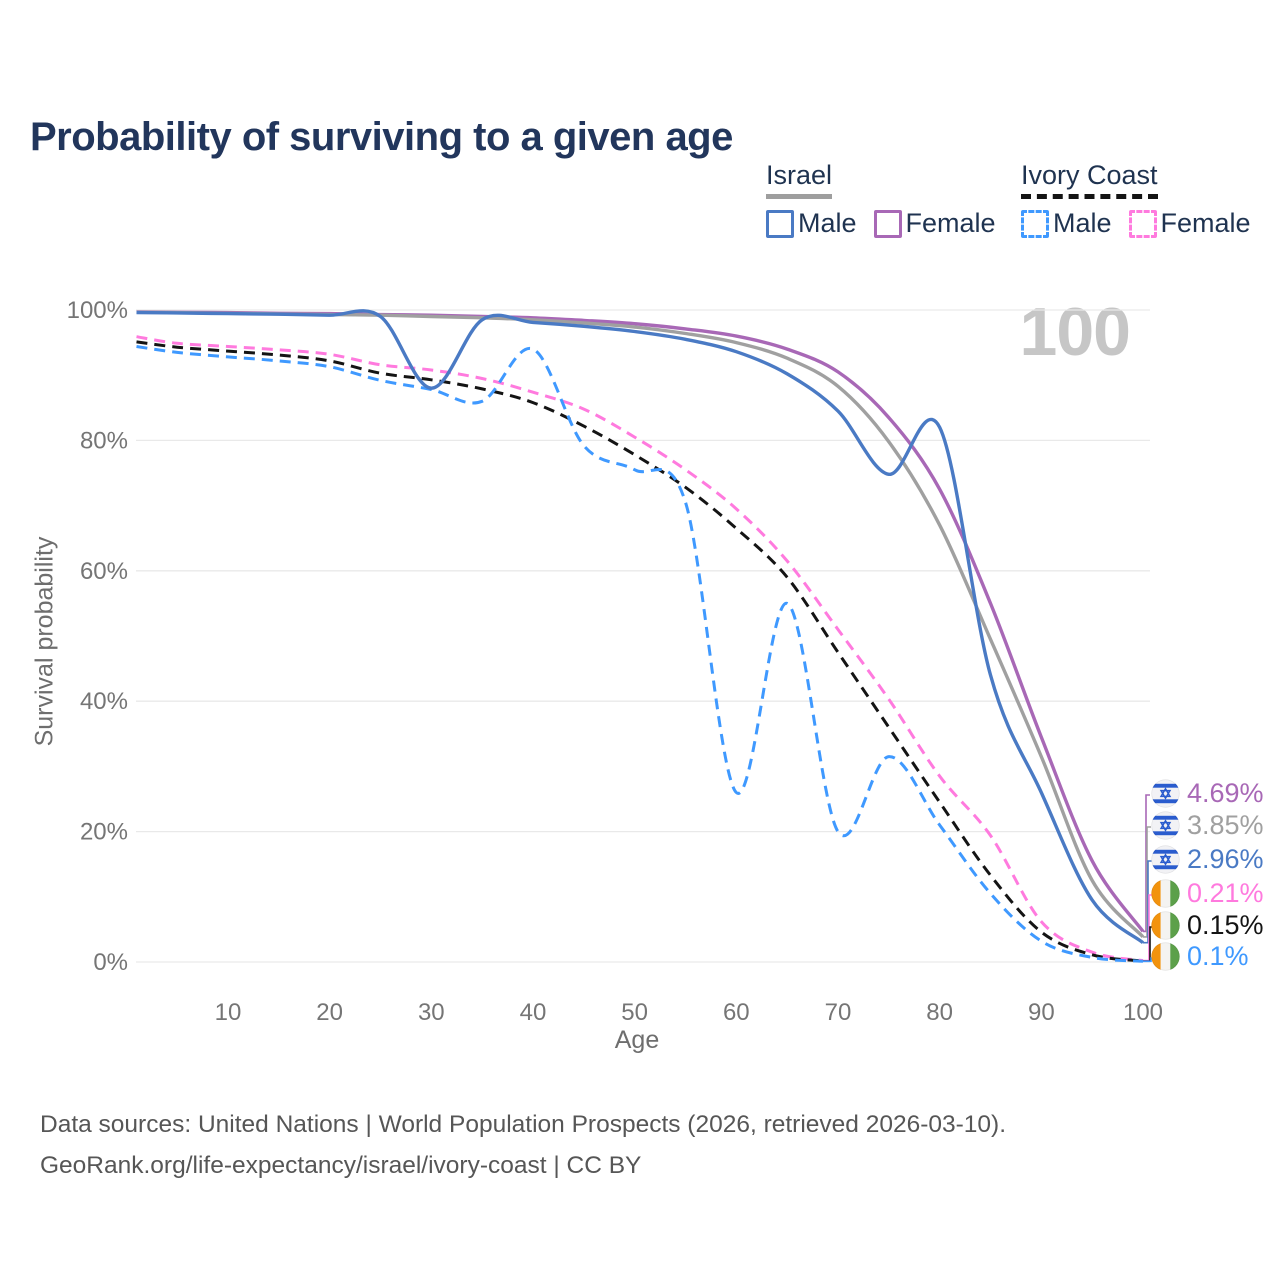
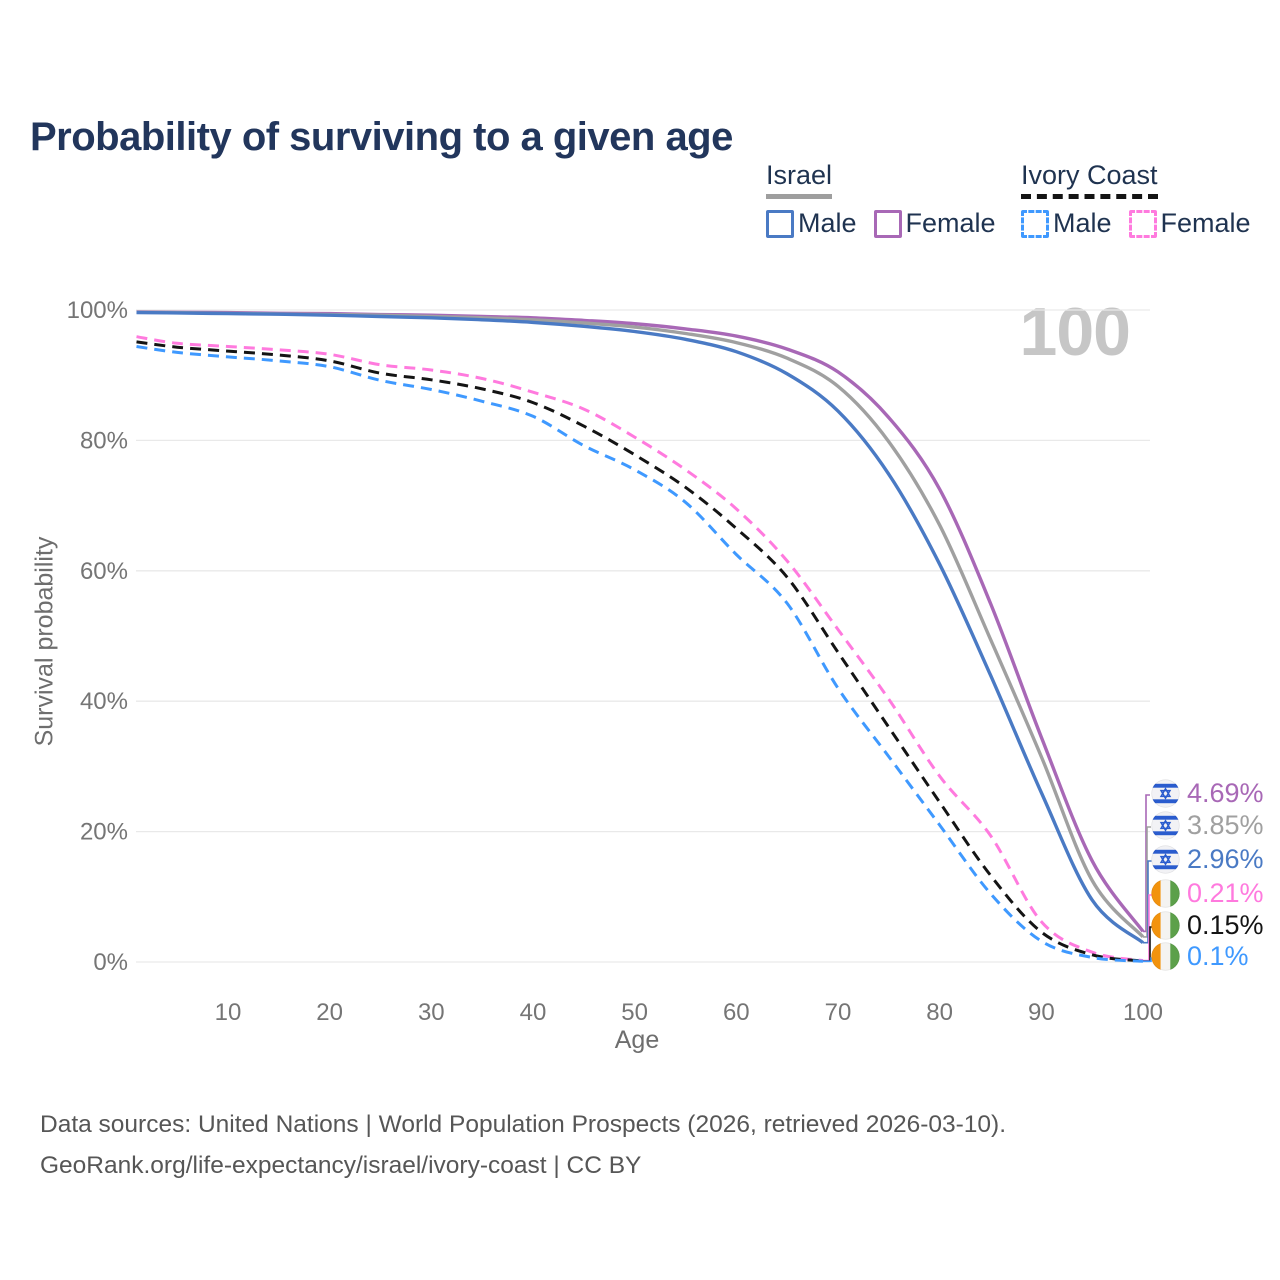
Israel Male/30: 88% -> 99%
Ivory Coast Male/40: 94% -> 84%
Ivory Coast Male/60: 26% -> 62%
Ivory Coast Male/70: 20% -> 42%
Israel Male/80: 82% -> 61%
